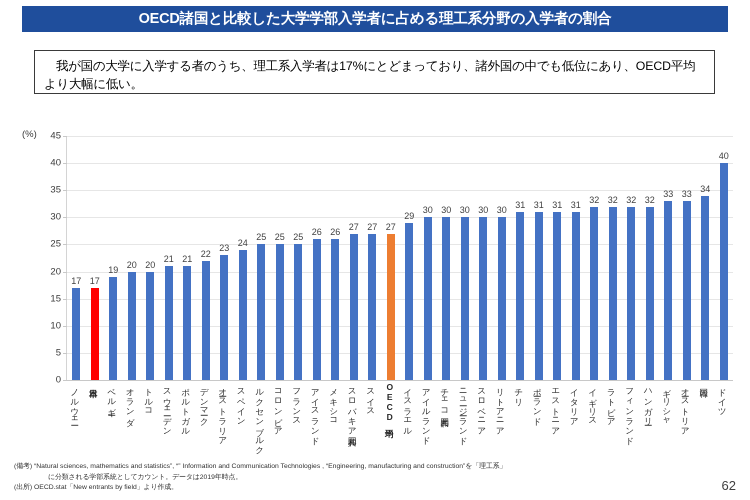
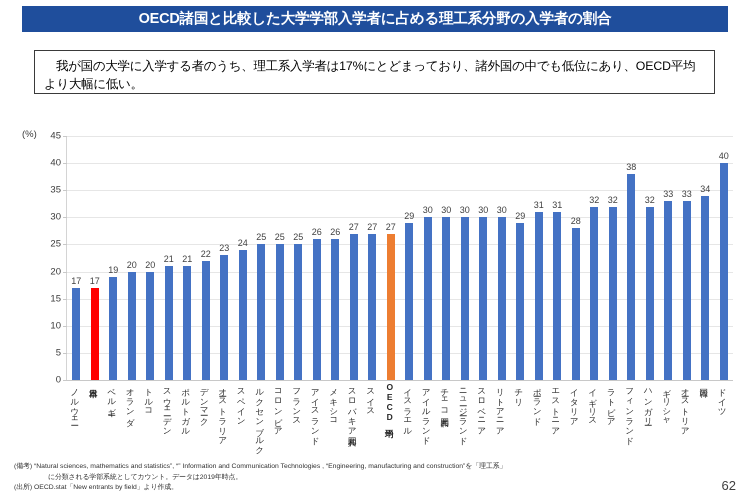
チリ: 31 -> 29
イタリア: 31 -> 28
フィンランド: 32 -> 38
